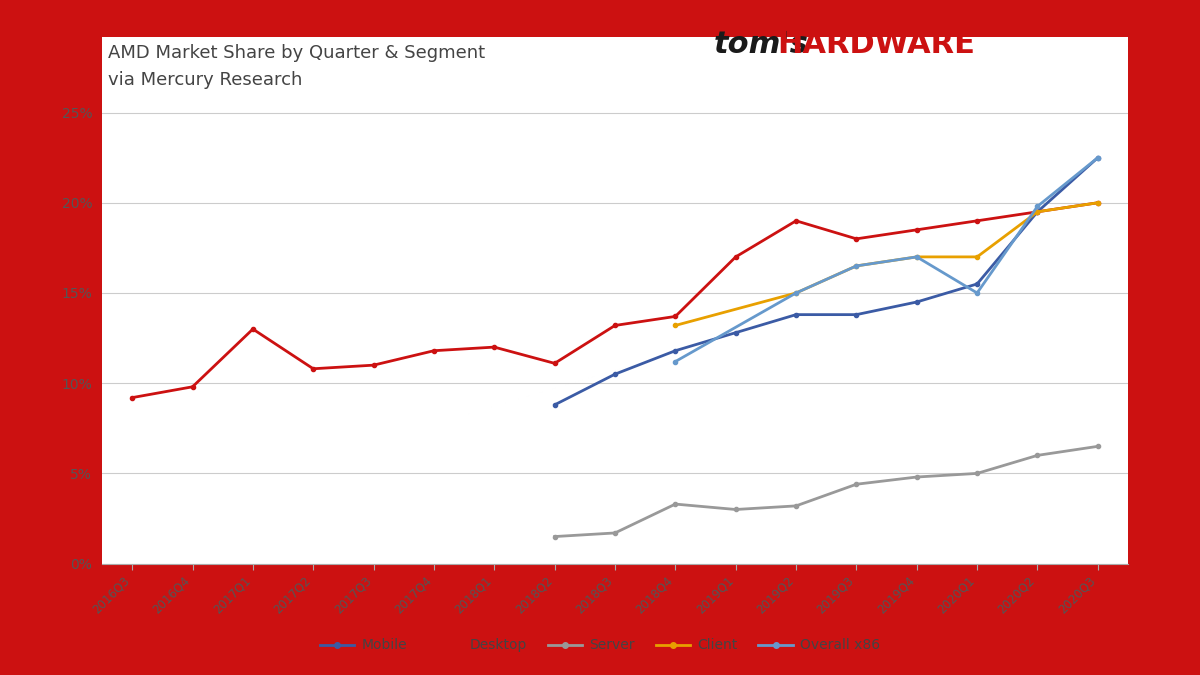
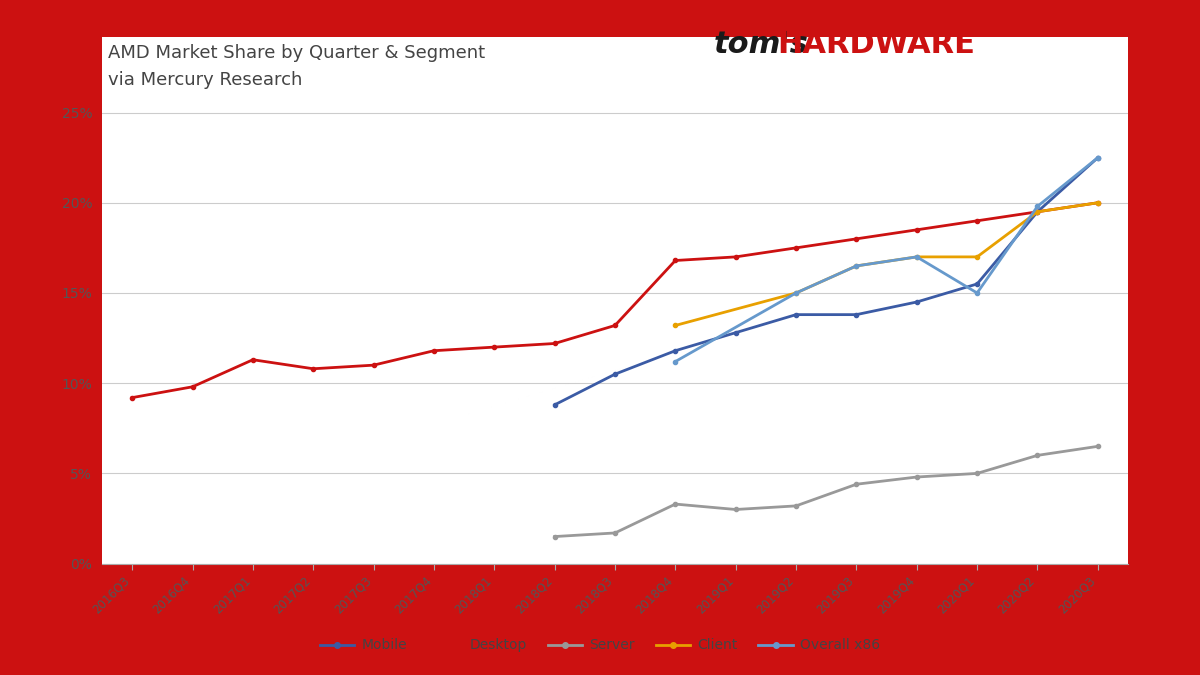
Desktop/2017Q1: 13.0% -> 11.3%
Desktop/2018Q2: 11.1% -> 12.2%
Desktop/2018Q4: 13.7% -> 16.8%
Desktop/2019Q2: 19.0% -> 17.5%
